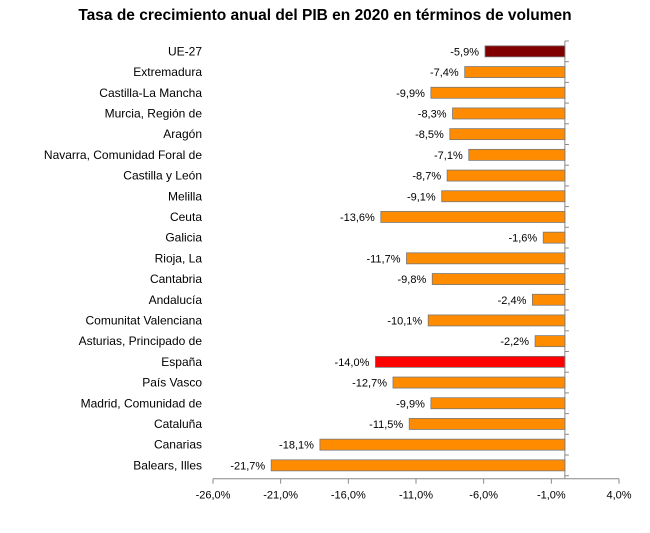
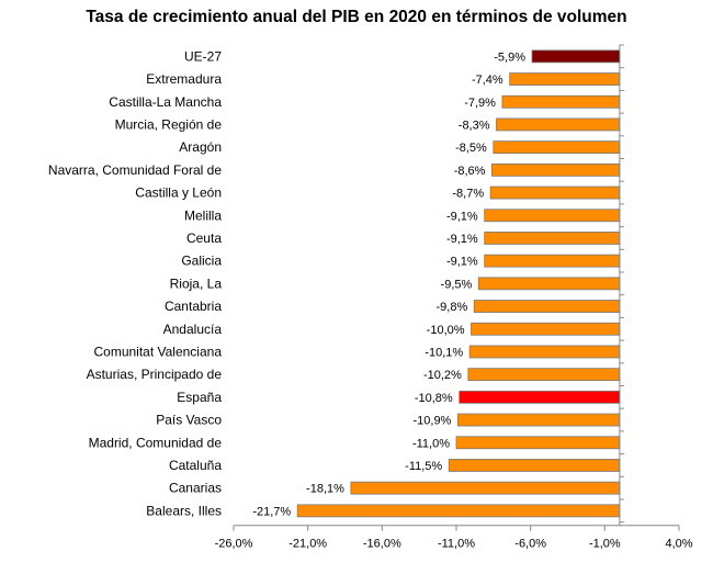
Castilla-La Mancha: -9,9% -> -7,9%
Navarra, Comunidad Foral de: -7,1% -> -8,6%
Ceuta: -13,6% -> -9,1%
Galicia: -1,6% -> -9,1%
Rioja, La: -11,7% -> -9,5%
Andalucía: -2,4% -> -10,0%
Asturias, Principado de: -2,2% -> -10,2%
España: -14,0% -> -10,8%
País Vasco: -12,7% -> -10,9%
Madrid, Comunidad de: -9,9% -> -11,0%
